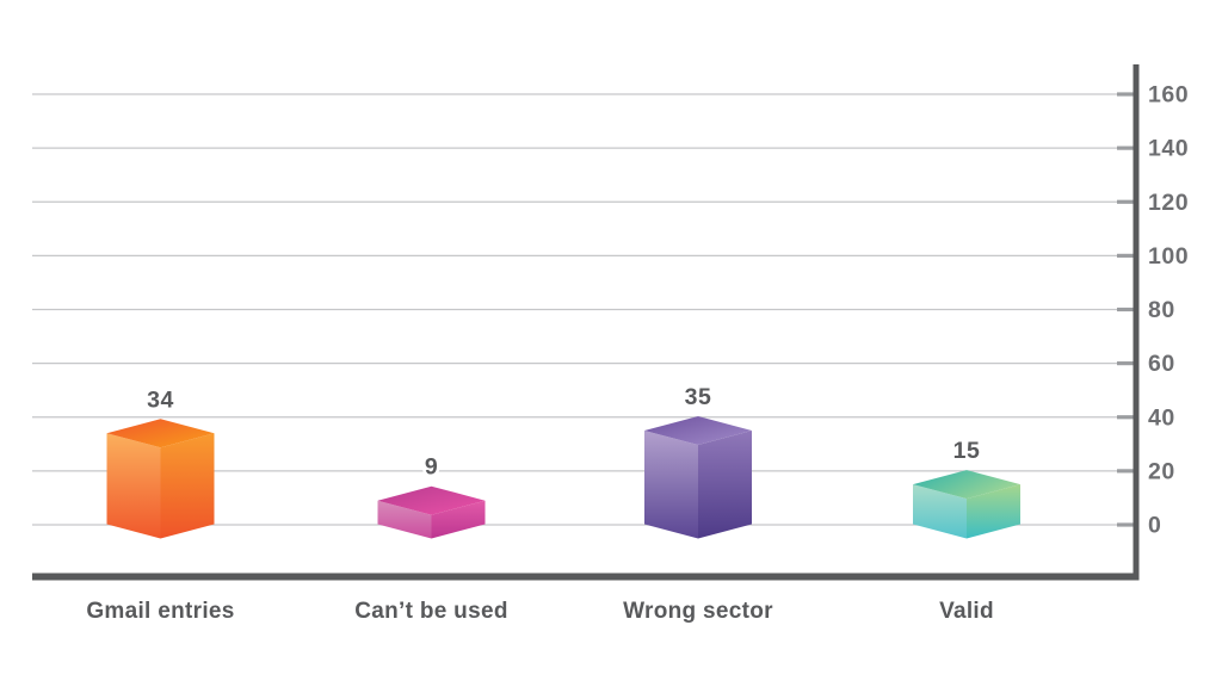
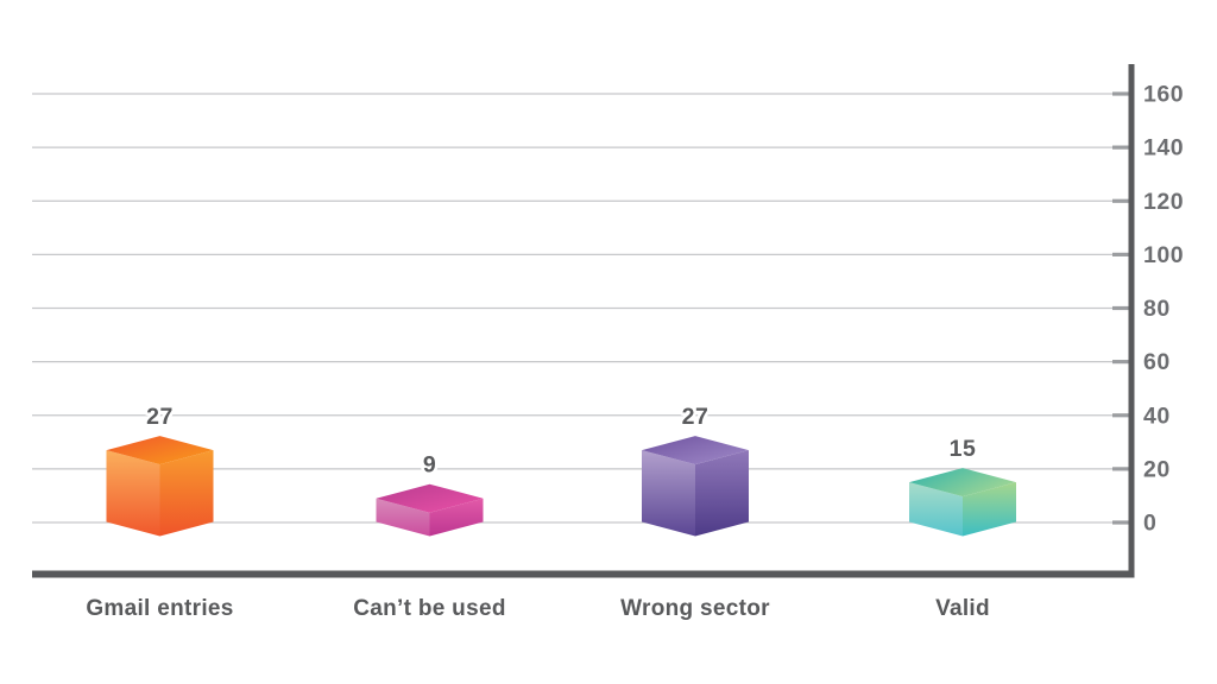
Gmail entries: 34 -> 27
Wrong sector: 35 -> 27
